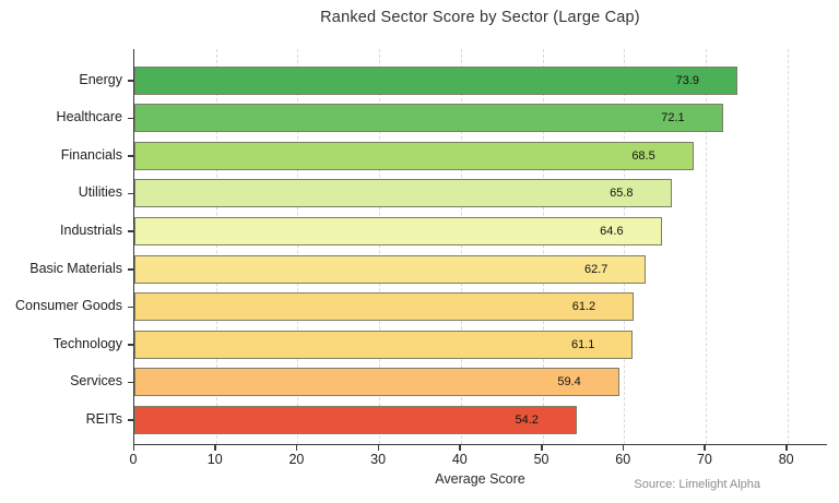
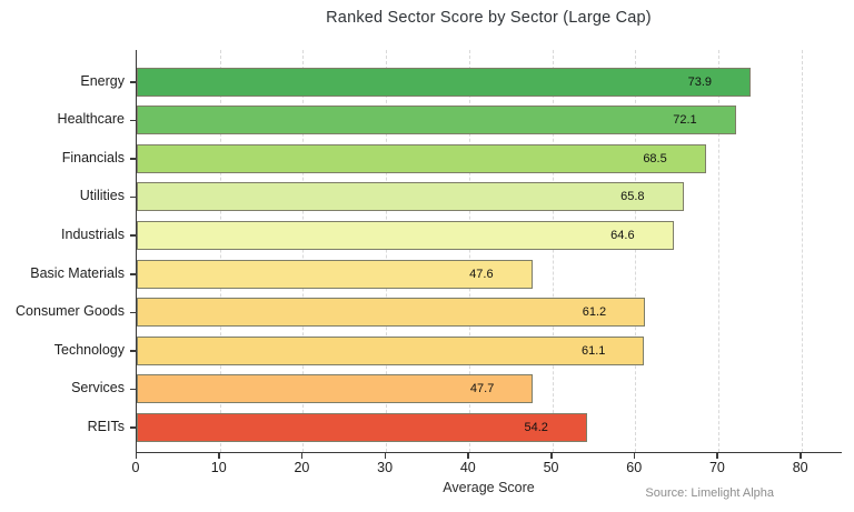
Basic Materials: 62.7 -> 47.6
Services: 59.4 -> 47.7
